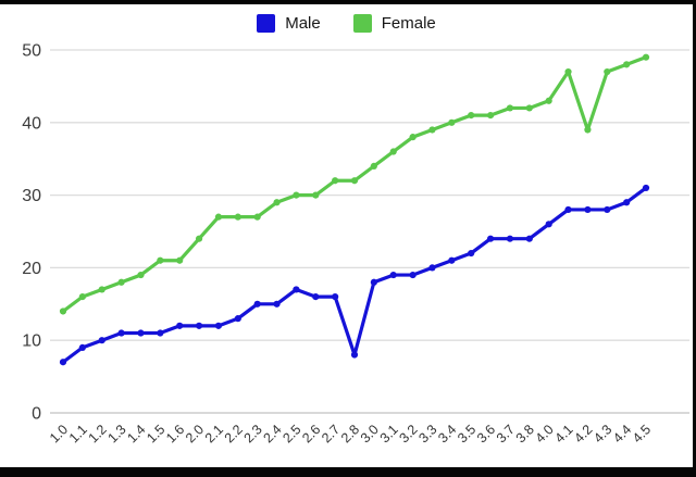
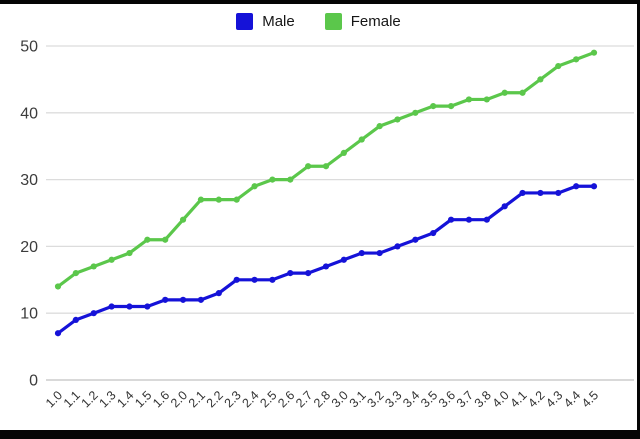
Male/2.5: 17 -> 15
Male/2.8: 8 -> 17
Female/4.1: 47 -> 43
Female/4.2: 39 -> 45
Male/4.5: 31 -> 29
